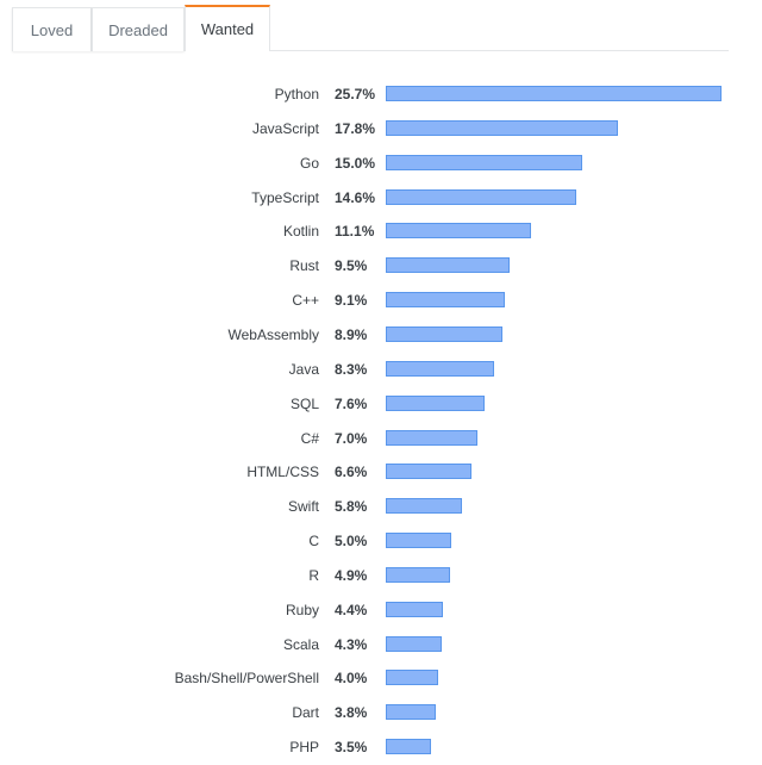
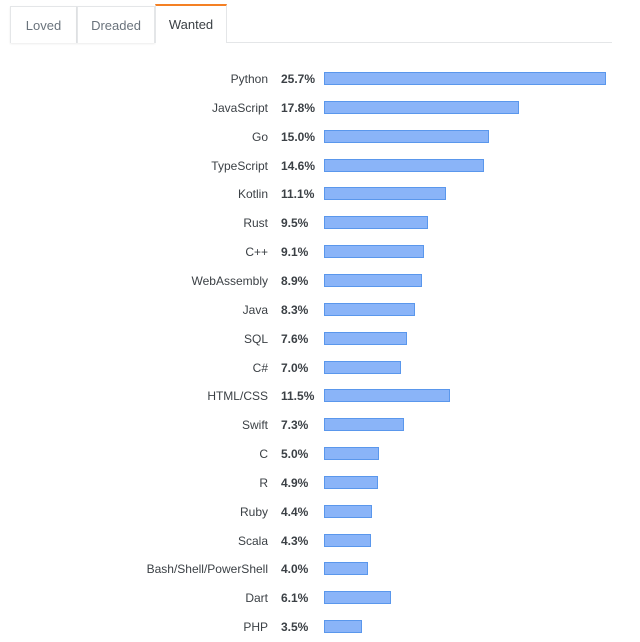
HTML/CSS: 6.6% -> 11.5%
Swift: 5.8% -> 7.3%
Dart: 3.8% -> 6.1%
